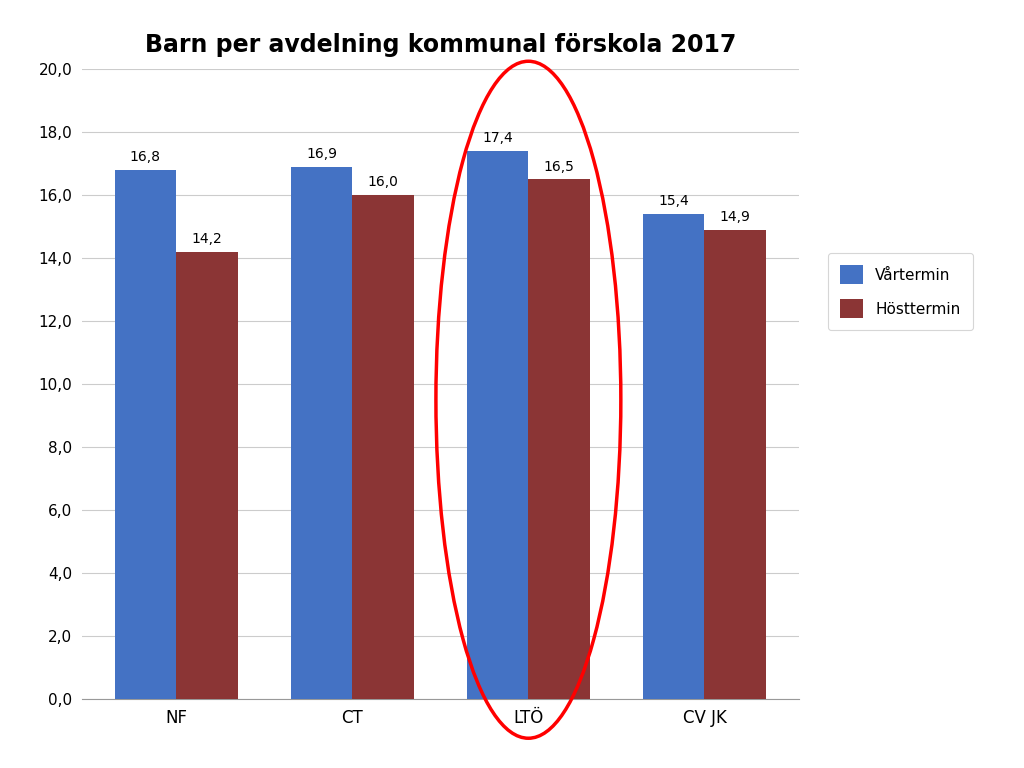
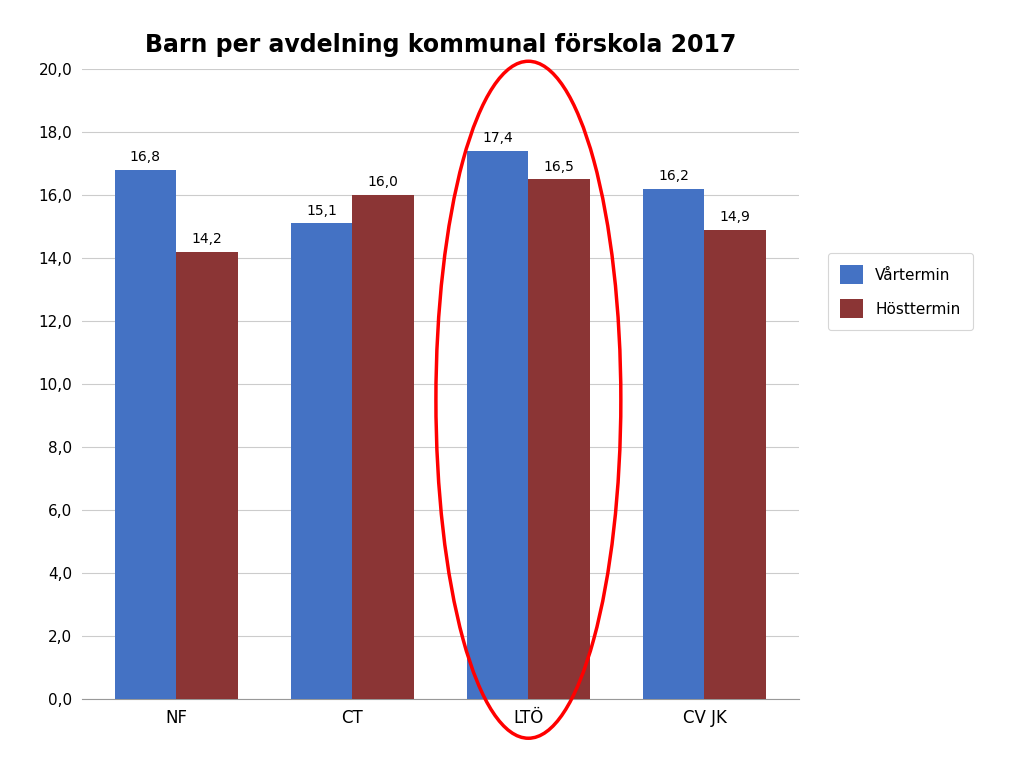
Vårtermin/CT: 16,9 -> 15,1
Vårtermin/CV JK: 15,4 -> 16,2
